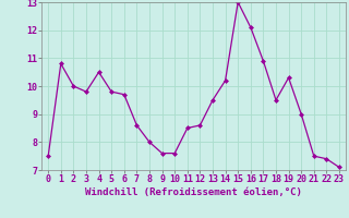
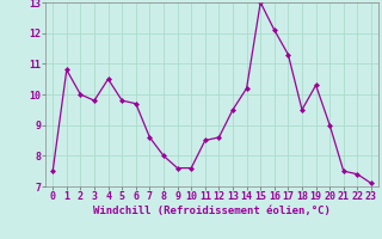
17: 10.9 -> 11.3
